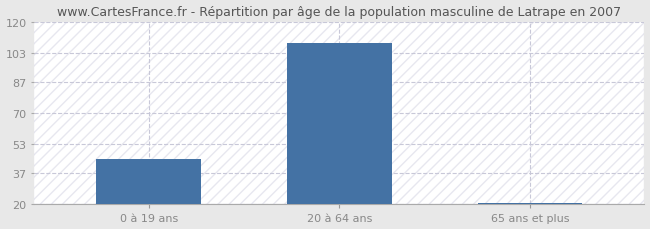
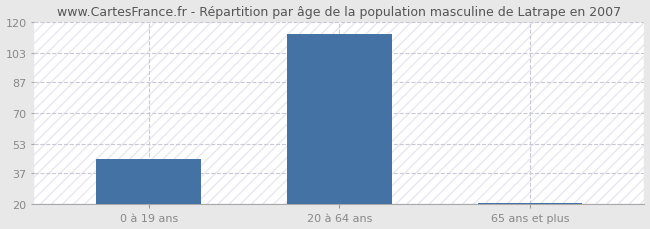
20 à 64 ans: 108 -> 113
